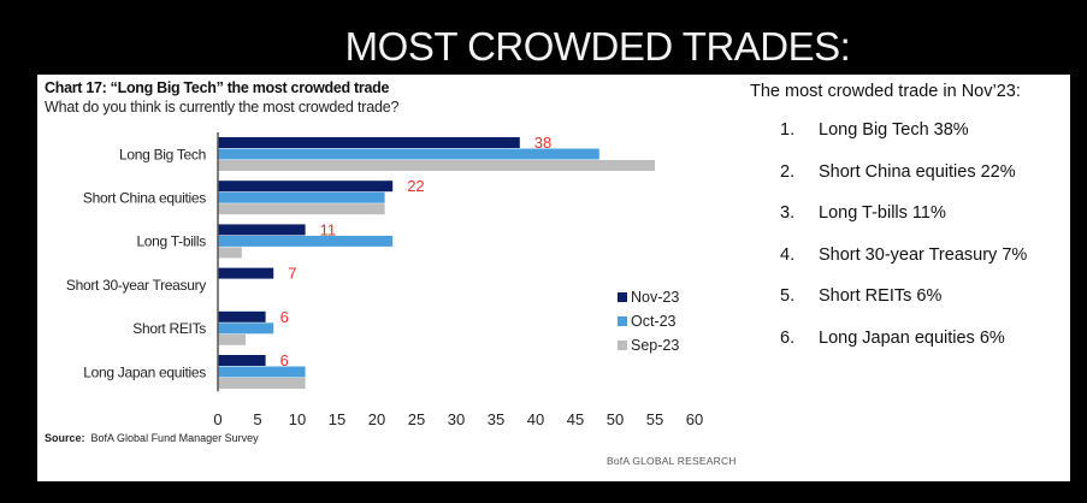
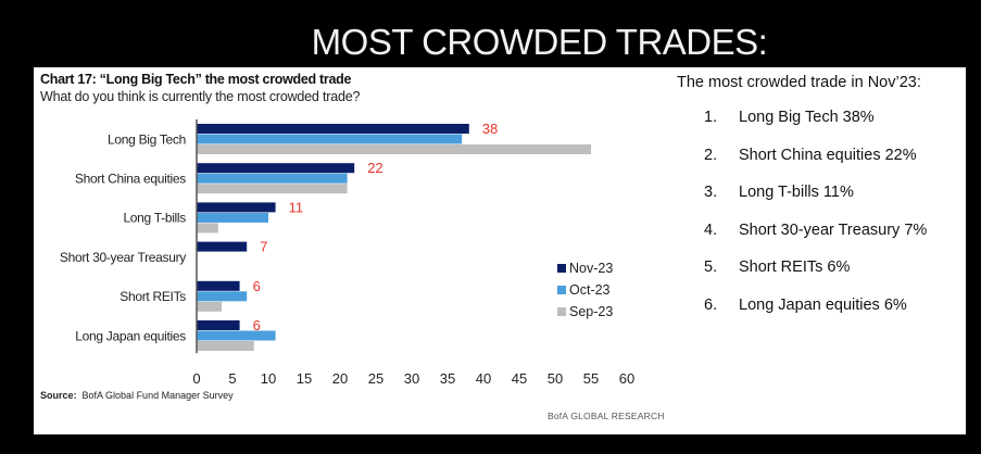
Oct-23/Long Big Tech: 48 -> 37
Oct-23/Long T-bills: 22 -> 10
Sep-23/Long Japan equities: 11 -> 8
